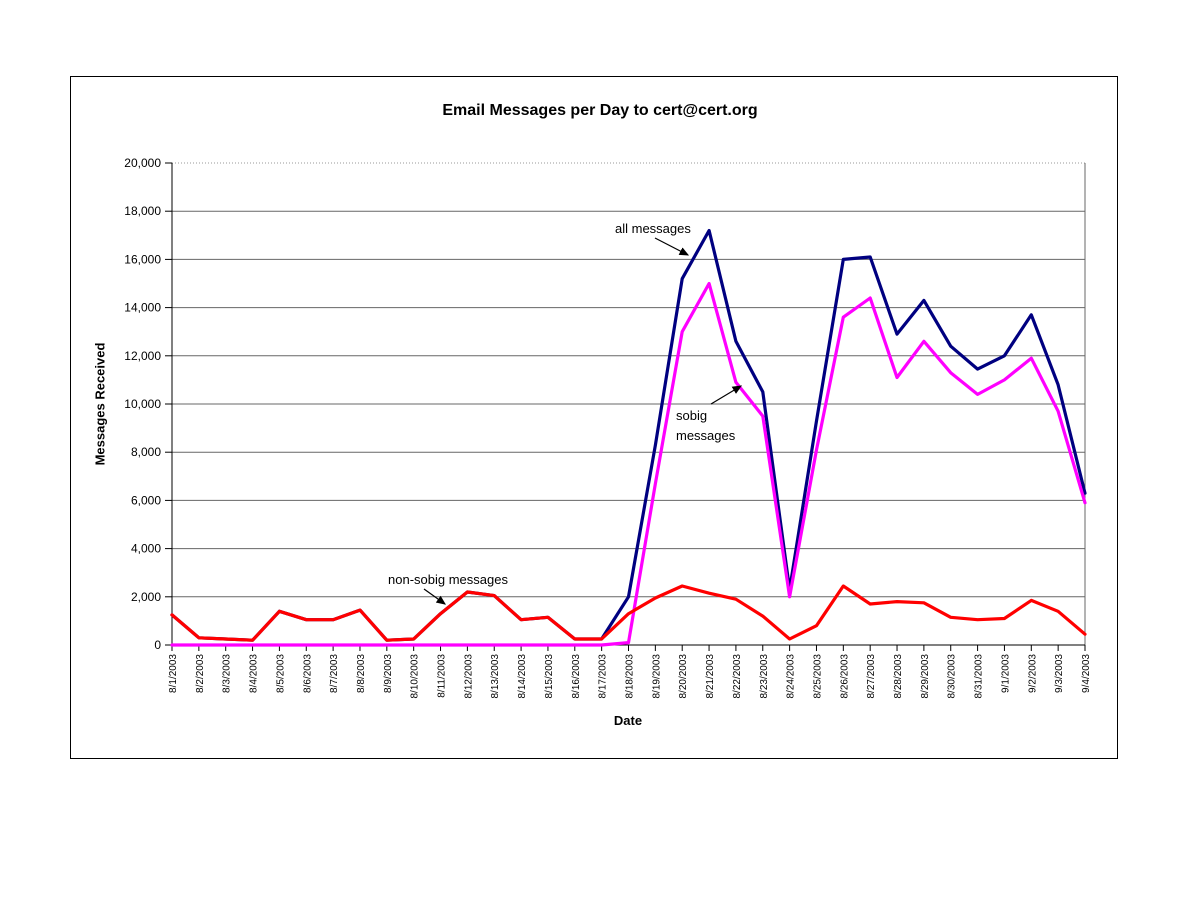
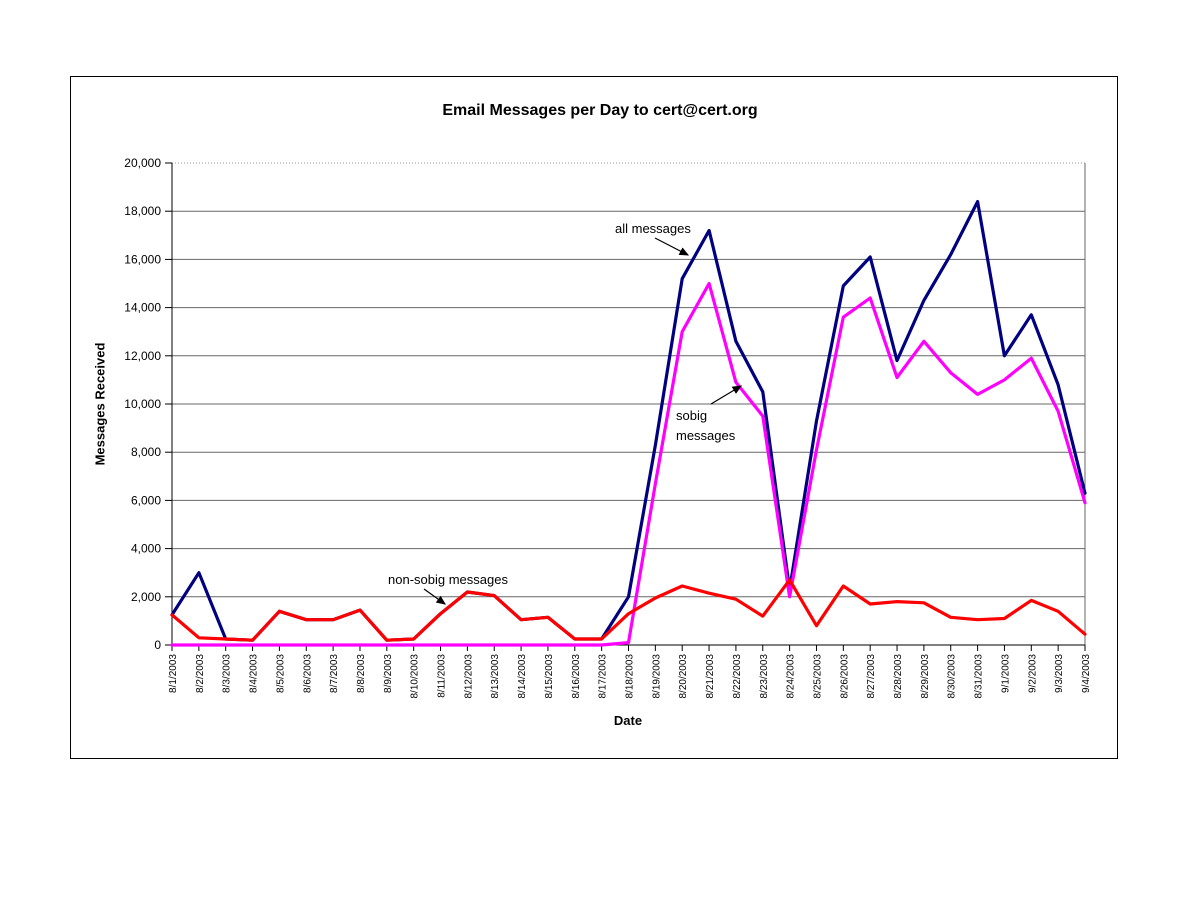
all messages/8/2/2003: 300 -> 3000
non-sobig messages/8/24/2003: 200 -> 2700
all messages/8/26/2003: 16000 -> 14900
all messages/8/28/2003: 12900 -> 11800
all messages/8/30/2003: 12400 -> 16200
all messages/8/31/2003: 11400 -> 18400
